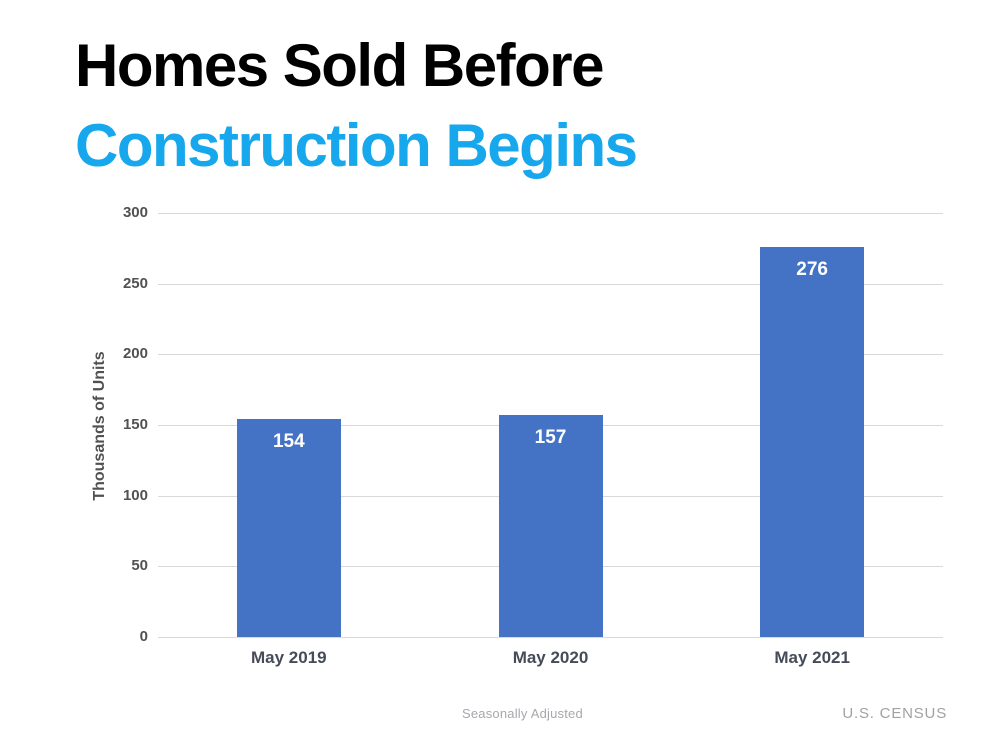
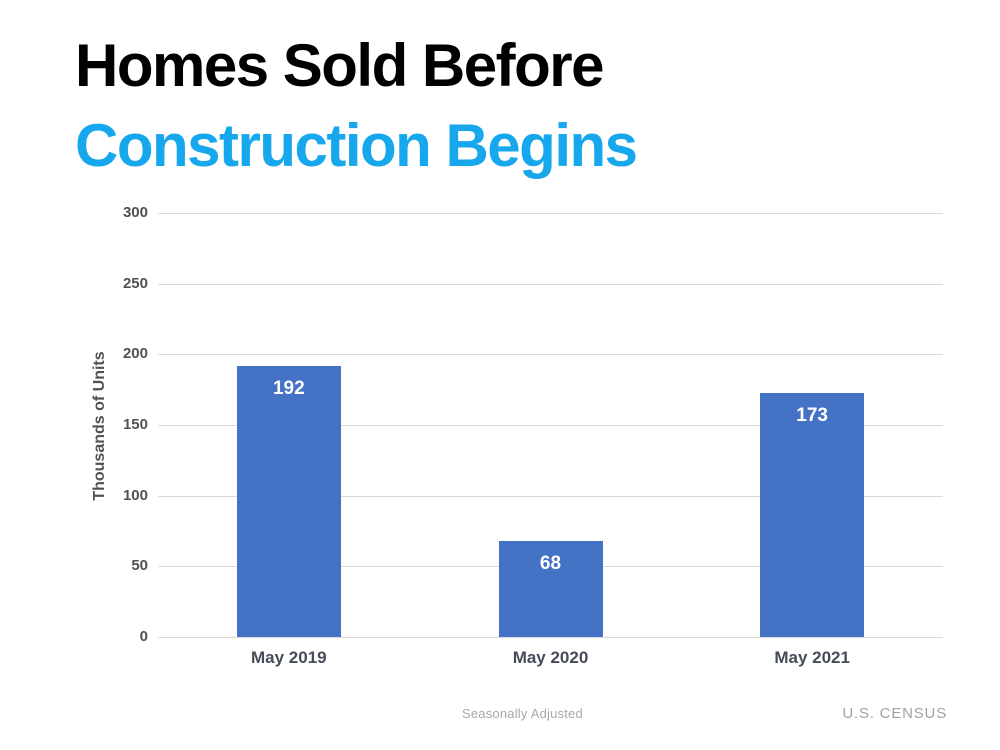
May 2019: 154 -> 192
May 2020: 157 -> 68
May 2021: 276 -> 173
